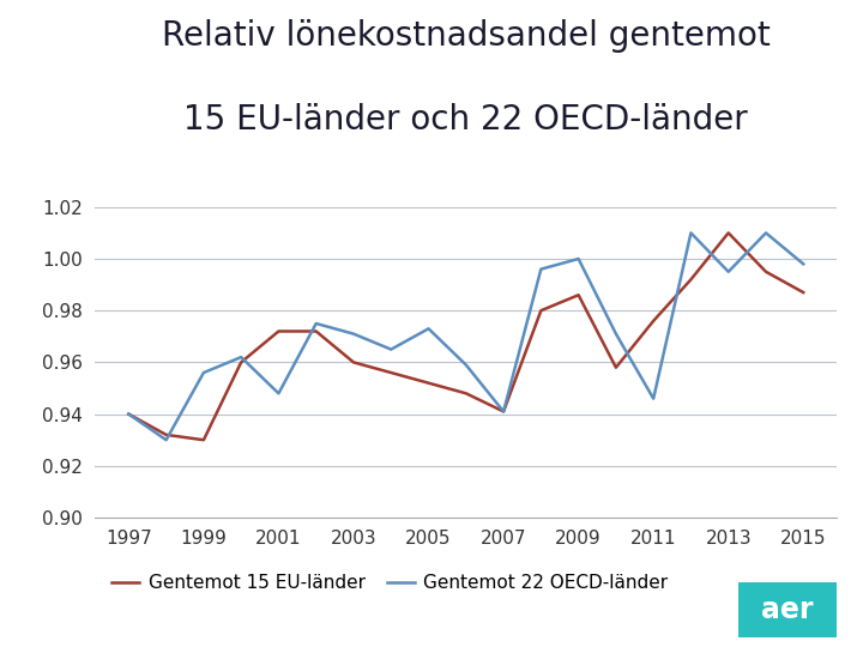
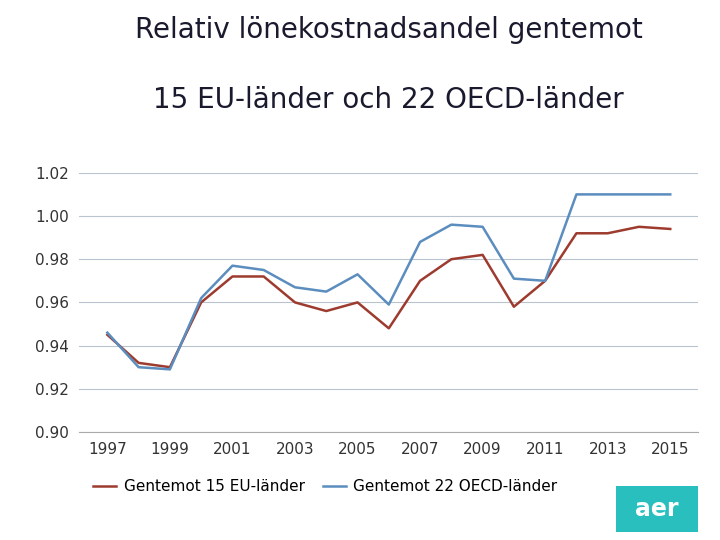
Gentemot 15 EU-länder/1997: 0.940 -> 0.945
Gentemot 22 OECD-länder/1997: 0.940 -> 0.946
Gentemot 22 OECD-länder/1999: 0.956 -> 0.929
Gentemot 22 OECD-länder/2001: 0.948 -> 0.977
Gentemot 22 OECD-länder/2003: 0.971 -> 0.967
Gentemot 15 EU-länder/2005: 0.952 -> 0.960
Gentemot 15 EU-länder/2007: 0.941 -> 0.970
Gentemot 22 OECD-länder/2007: 0.941 -> 0.988
Gentemot 15 EU-länder/2009: 0.986 -> 0.982
Gentemot 22 OECD-länder/2009: 1.000 -> 0.995
Gentemot 15 EU-länder/2011: 0.976 -> 0.970
Gentemot 22 OECD-länder/2011: 0.946 -> 0.970
Gentemot 15 EU-länder/2013: 1.010 -> 0.992
Gentemot 22 OECD-länder/2013: 0.995 -> 1.010
Gentemot 15 EU-länder/2015: 0.987 -> 0.994
Gentemot 22 OECD-länder/2015: 0.998 -> 1.010
